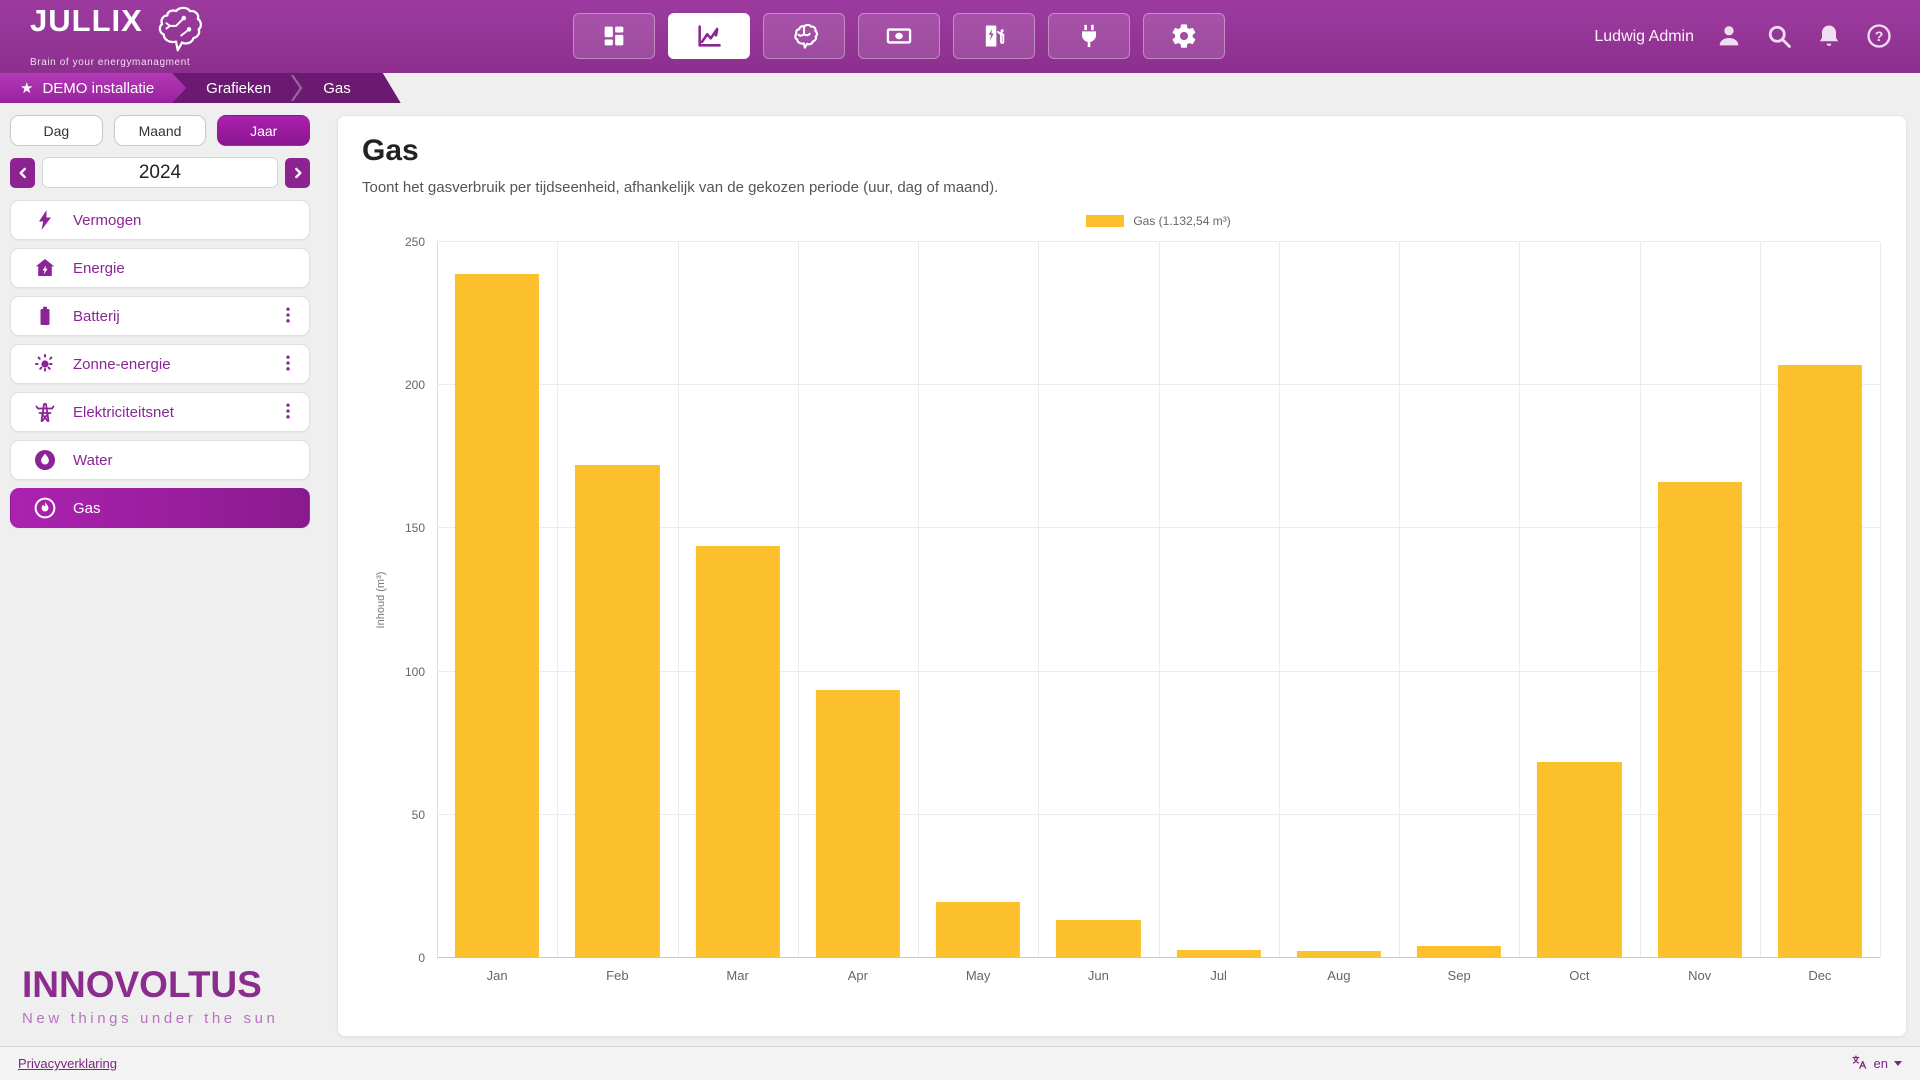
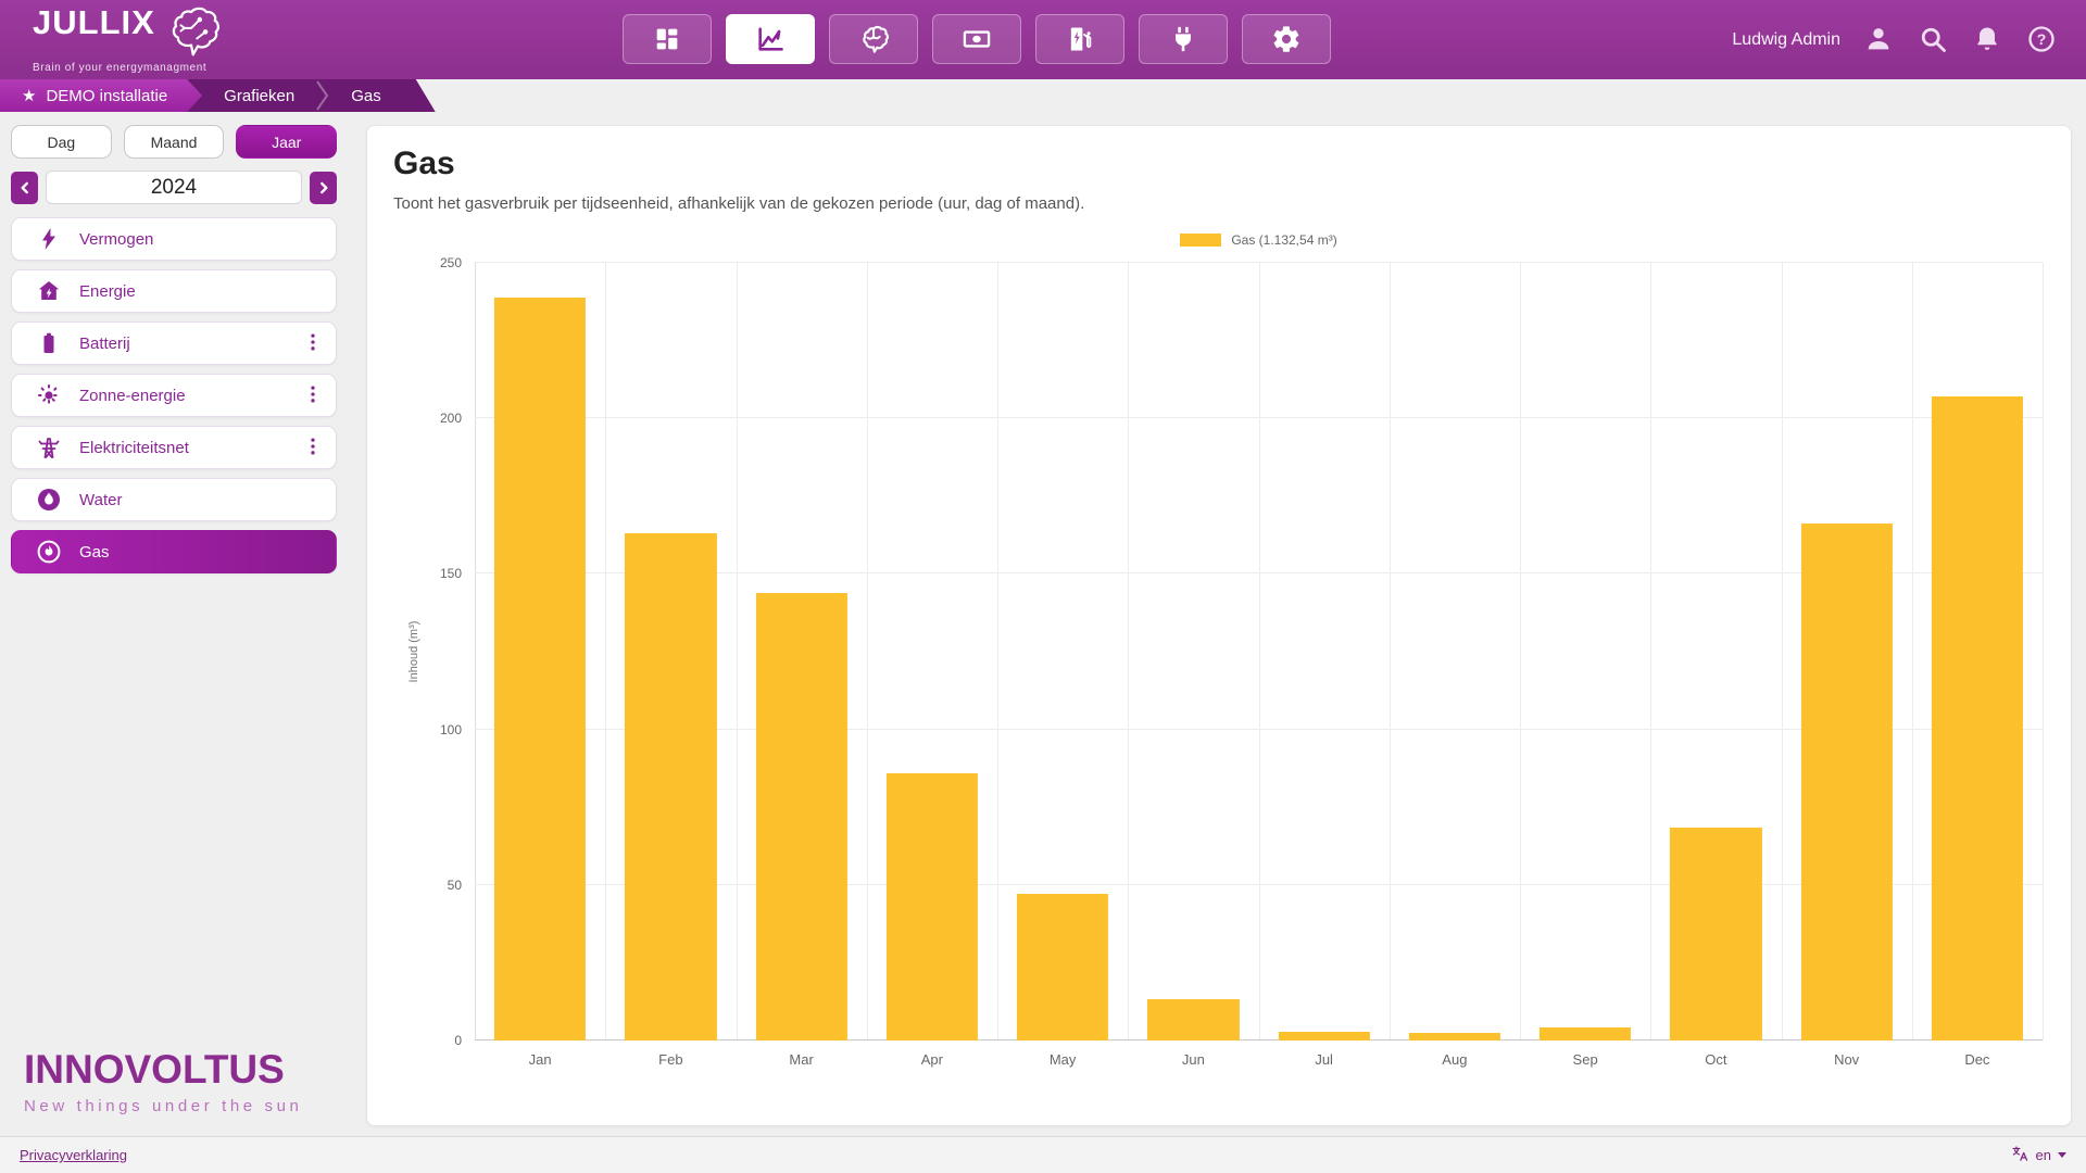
Feb: 172 -> 163
Apr: 94 -> 86
May: 19 -> 47
